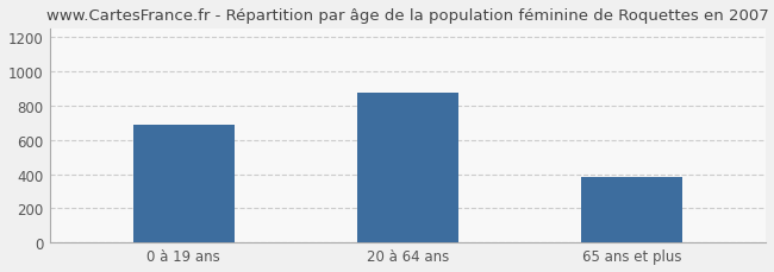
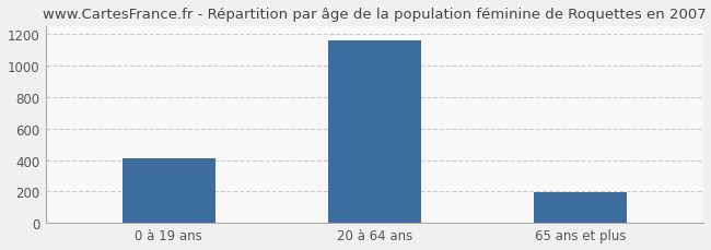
0 à 19 ans: 690 -> 410
20 à 64 ans: 880 -> 1160
65 ans et plus: 380 -> 200
